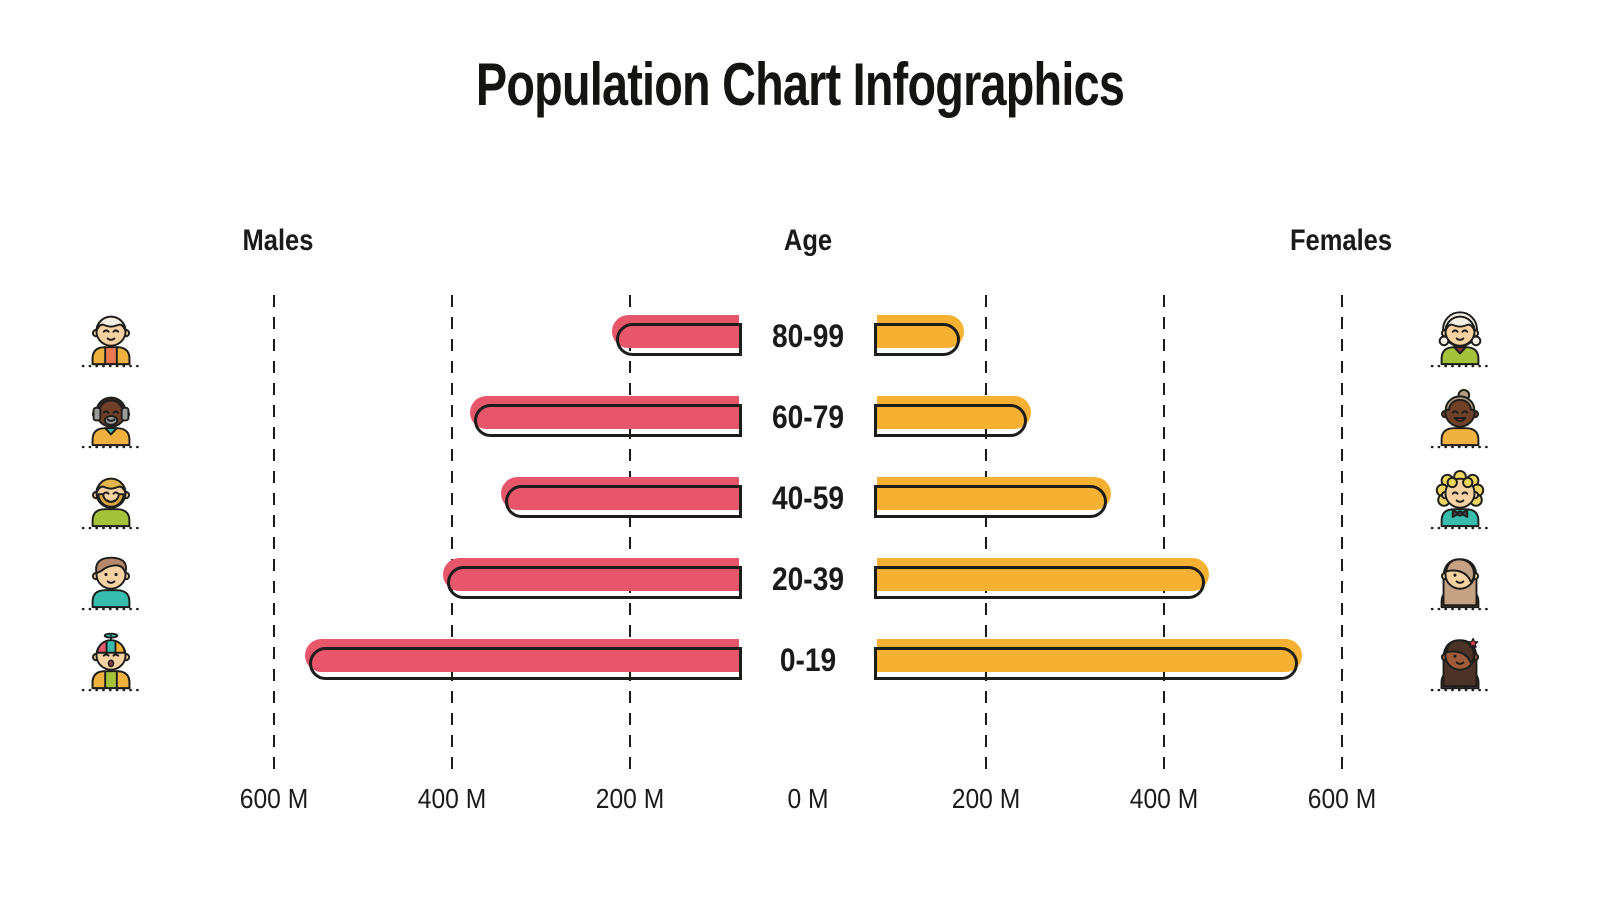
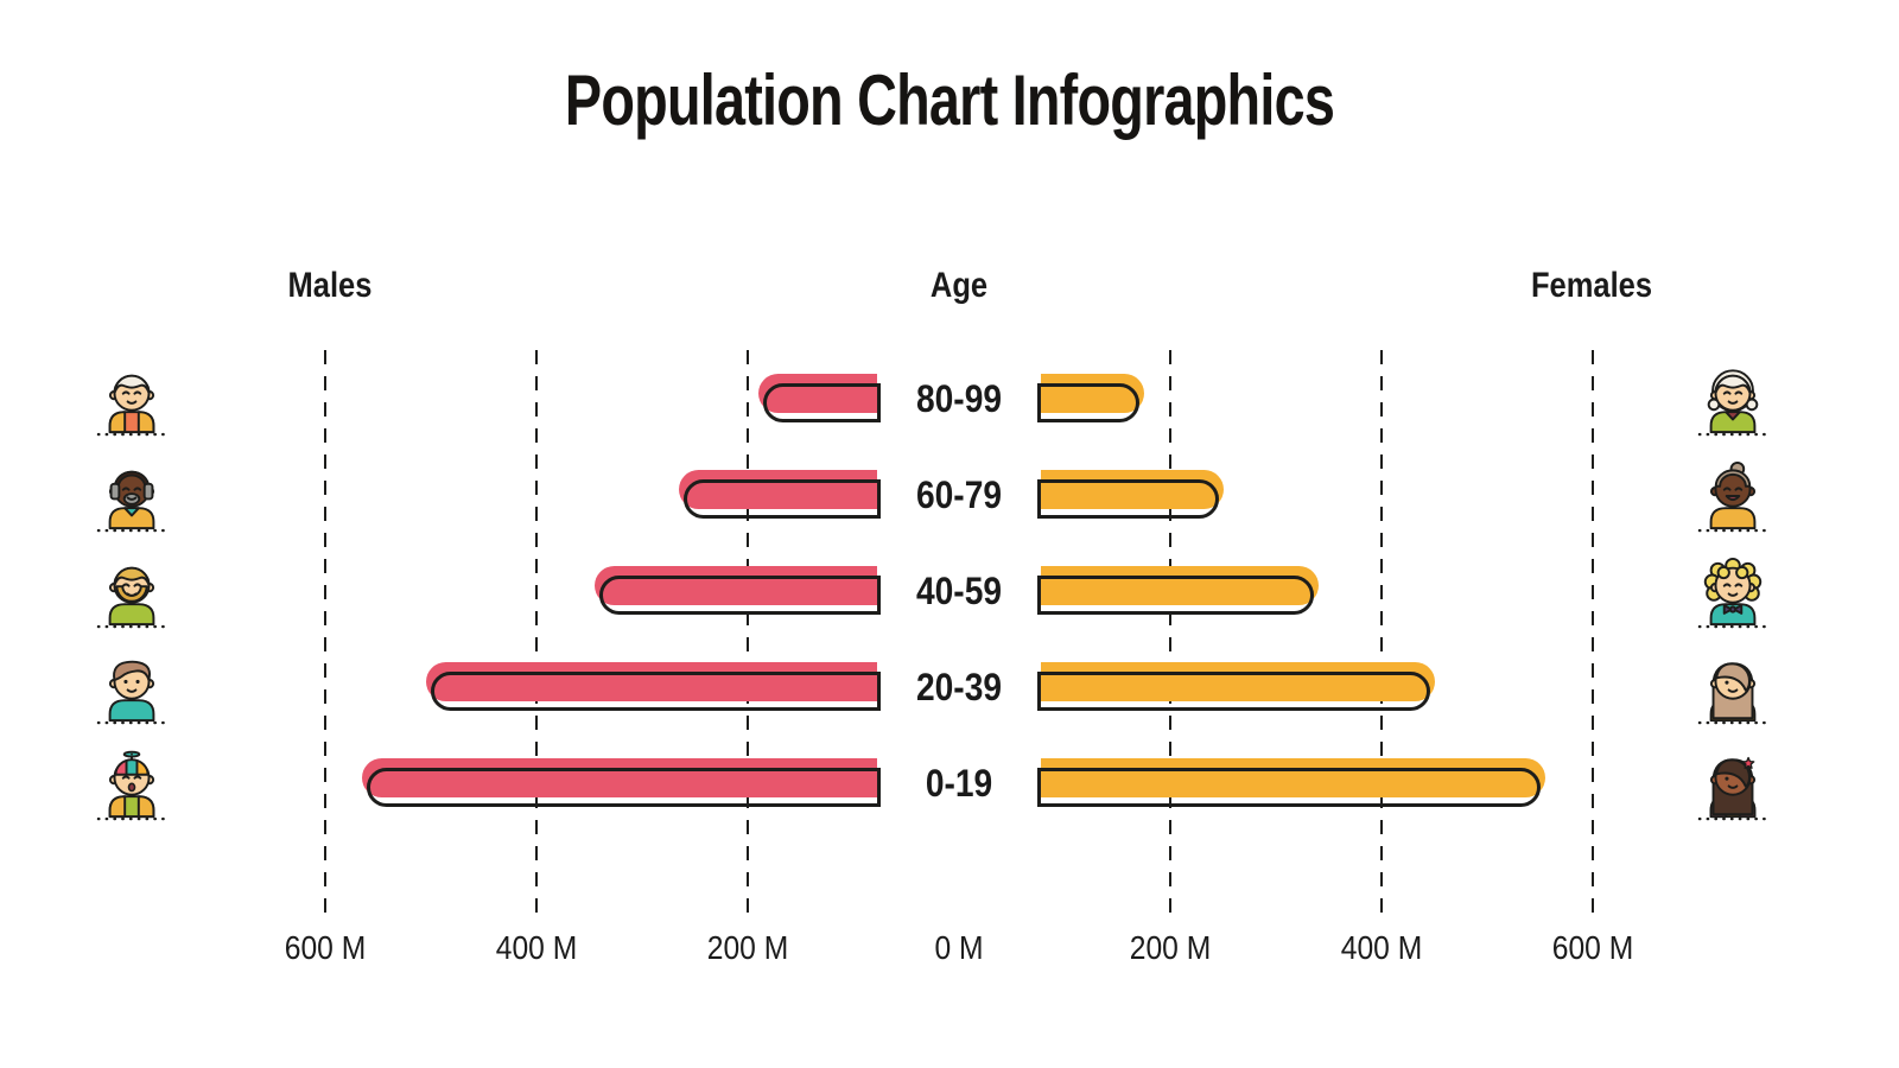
Males/80-99: 220M -> 190M
Males/60-79: 380M -> 260M
Males/20-39: 410M -> 500M
